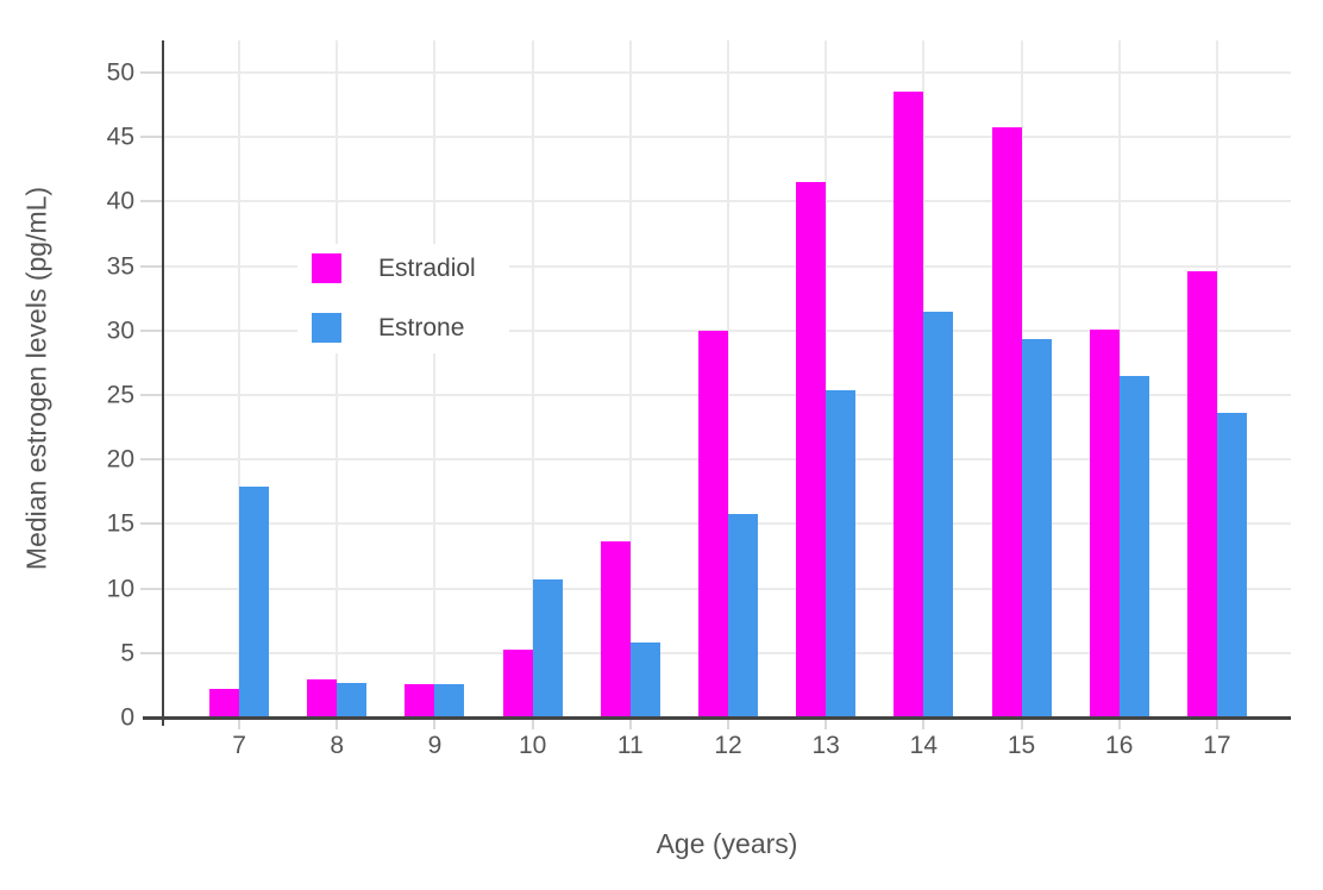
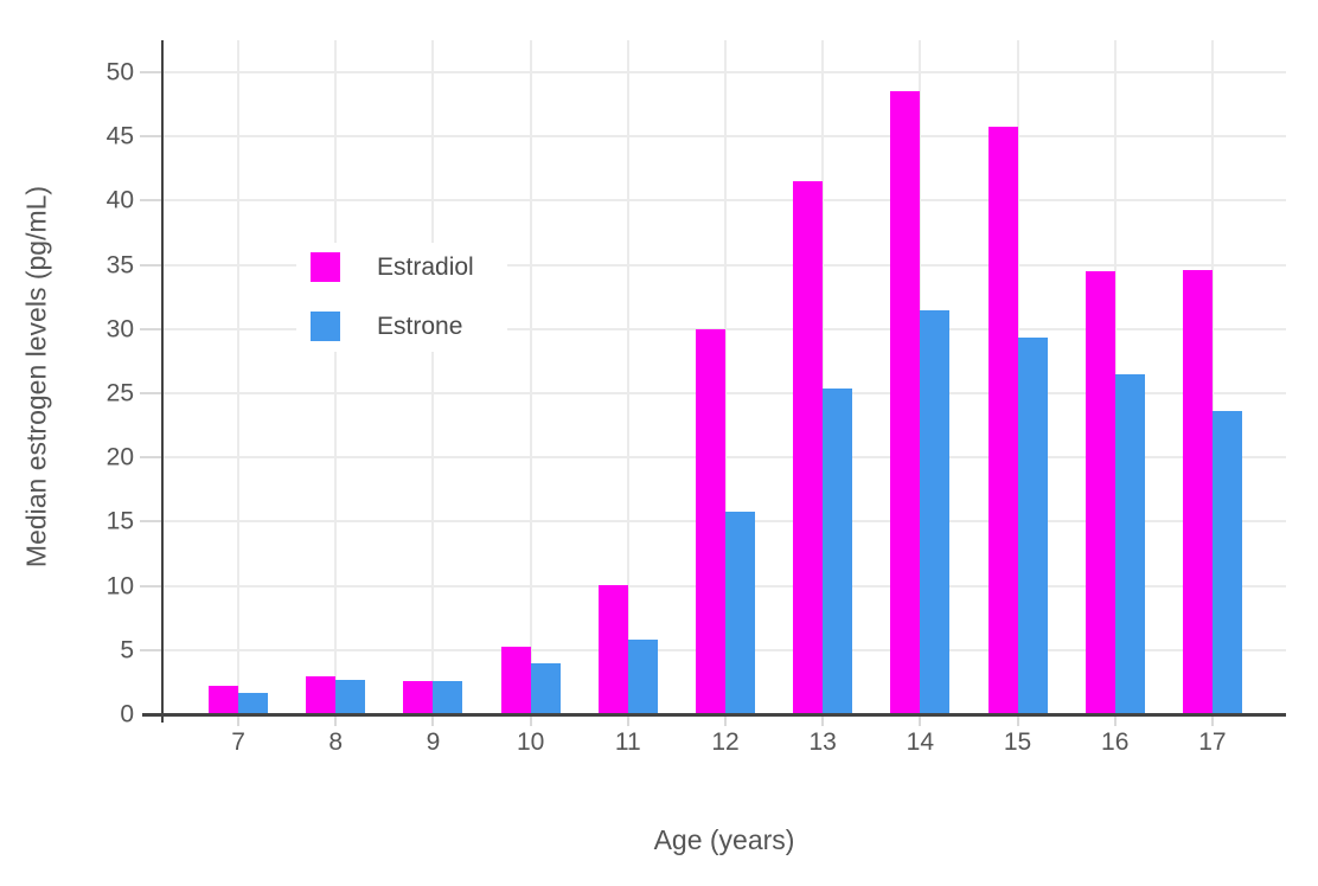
Estrone/7: 17.9 -> 1.7
Estrone/10: 10.7 -> 4.0
Estradiol/11: 13.7 -> 10.1
Estradiol/16: 30.1 -> 34.5
